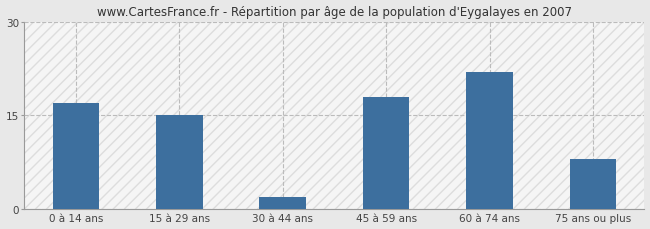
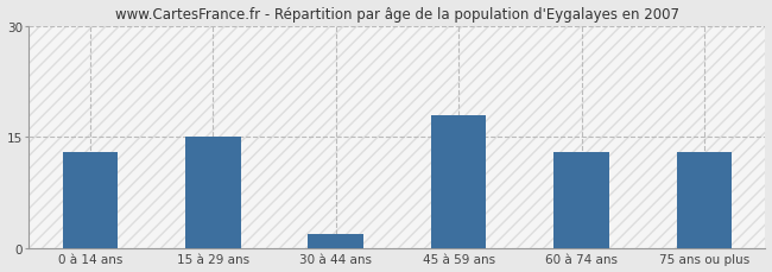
0 à 14 ans: 17 -> 13
60 à 74 ans: 22 -> 13
75 ans ou plus: 8 -> 13
